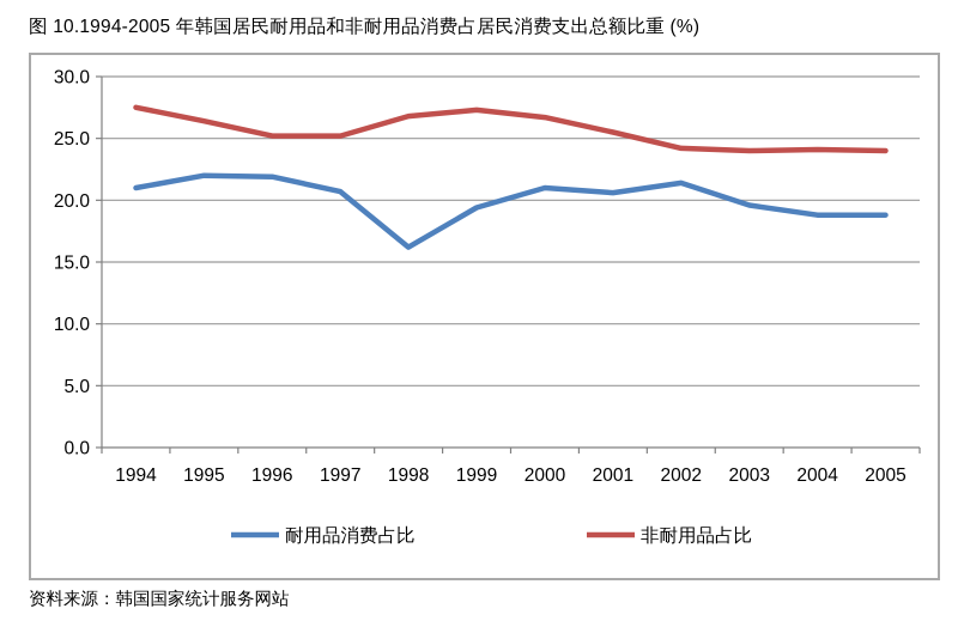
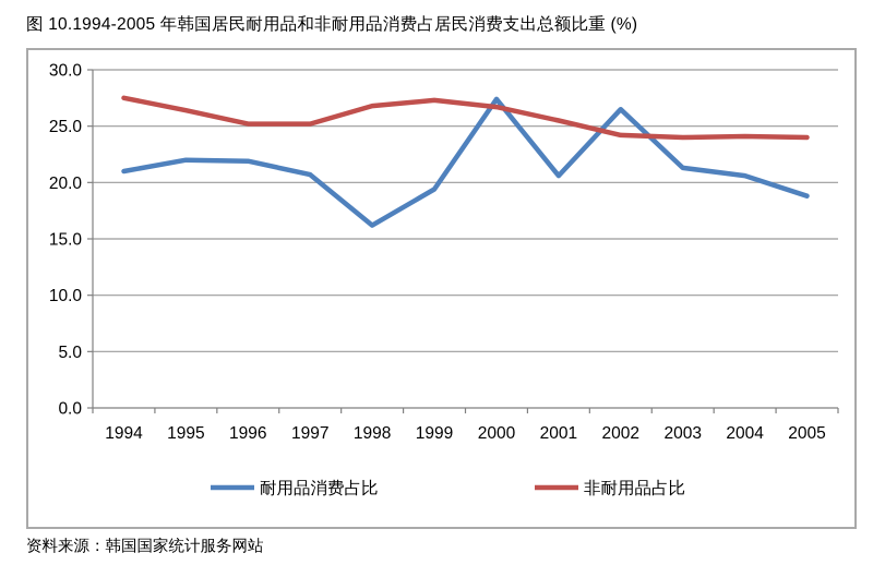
耐用品消费占比/2000: 21.0 -> 27.4
耐用品消费占比/2002: 21.4 -> 26.5
耐用品消费占比/2003: 19.6 -> 21.3
耐用品消费占比/2004: 18.8 -> 20.6
